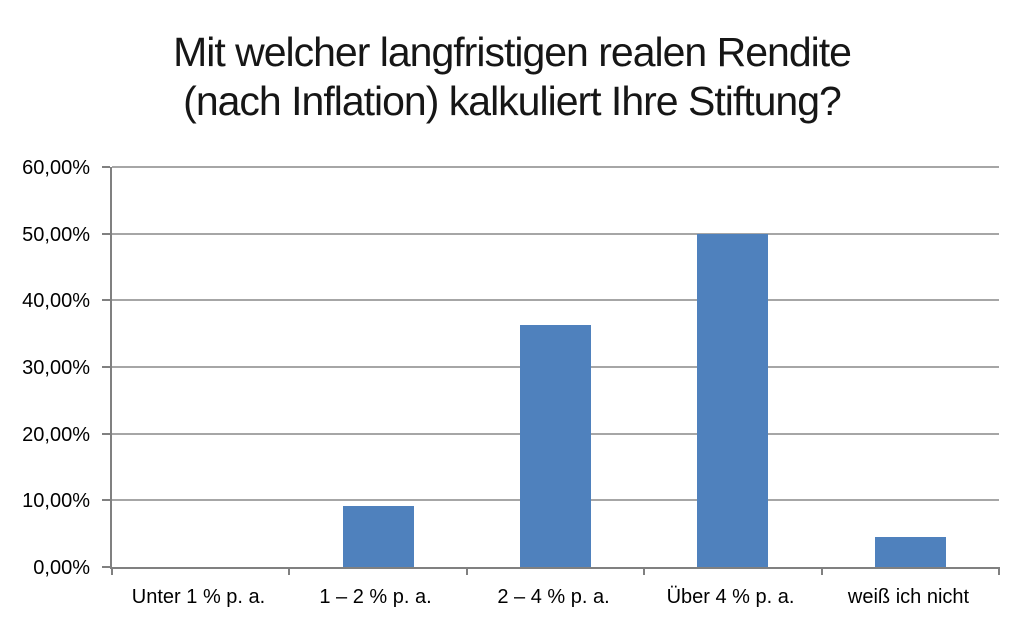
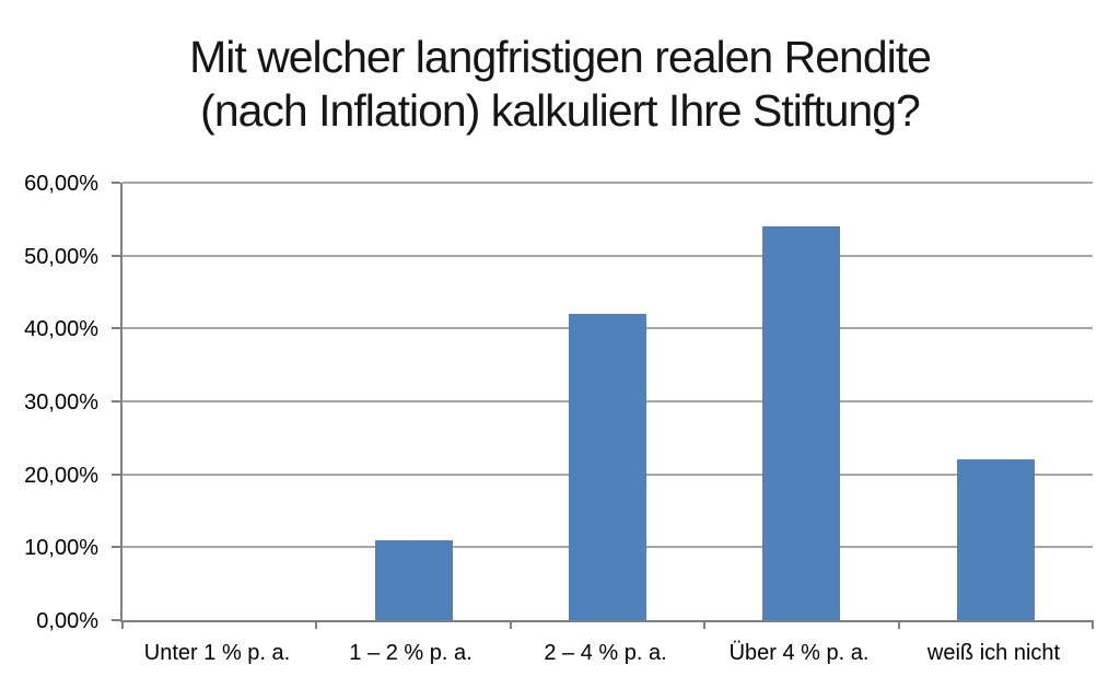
1 – 2 % p. a.: 9% -> 11%
2 – 4 % p. a.: 36% -> 42%
Über 4 % p. a.: 50% -> 54%
weiß ich nicht: 5% -> 22%
